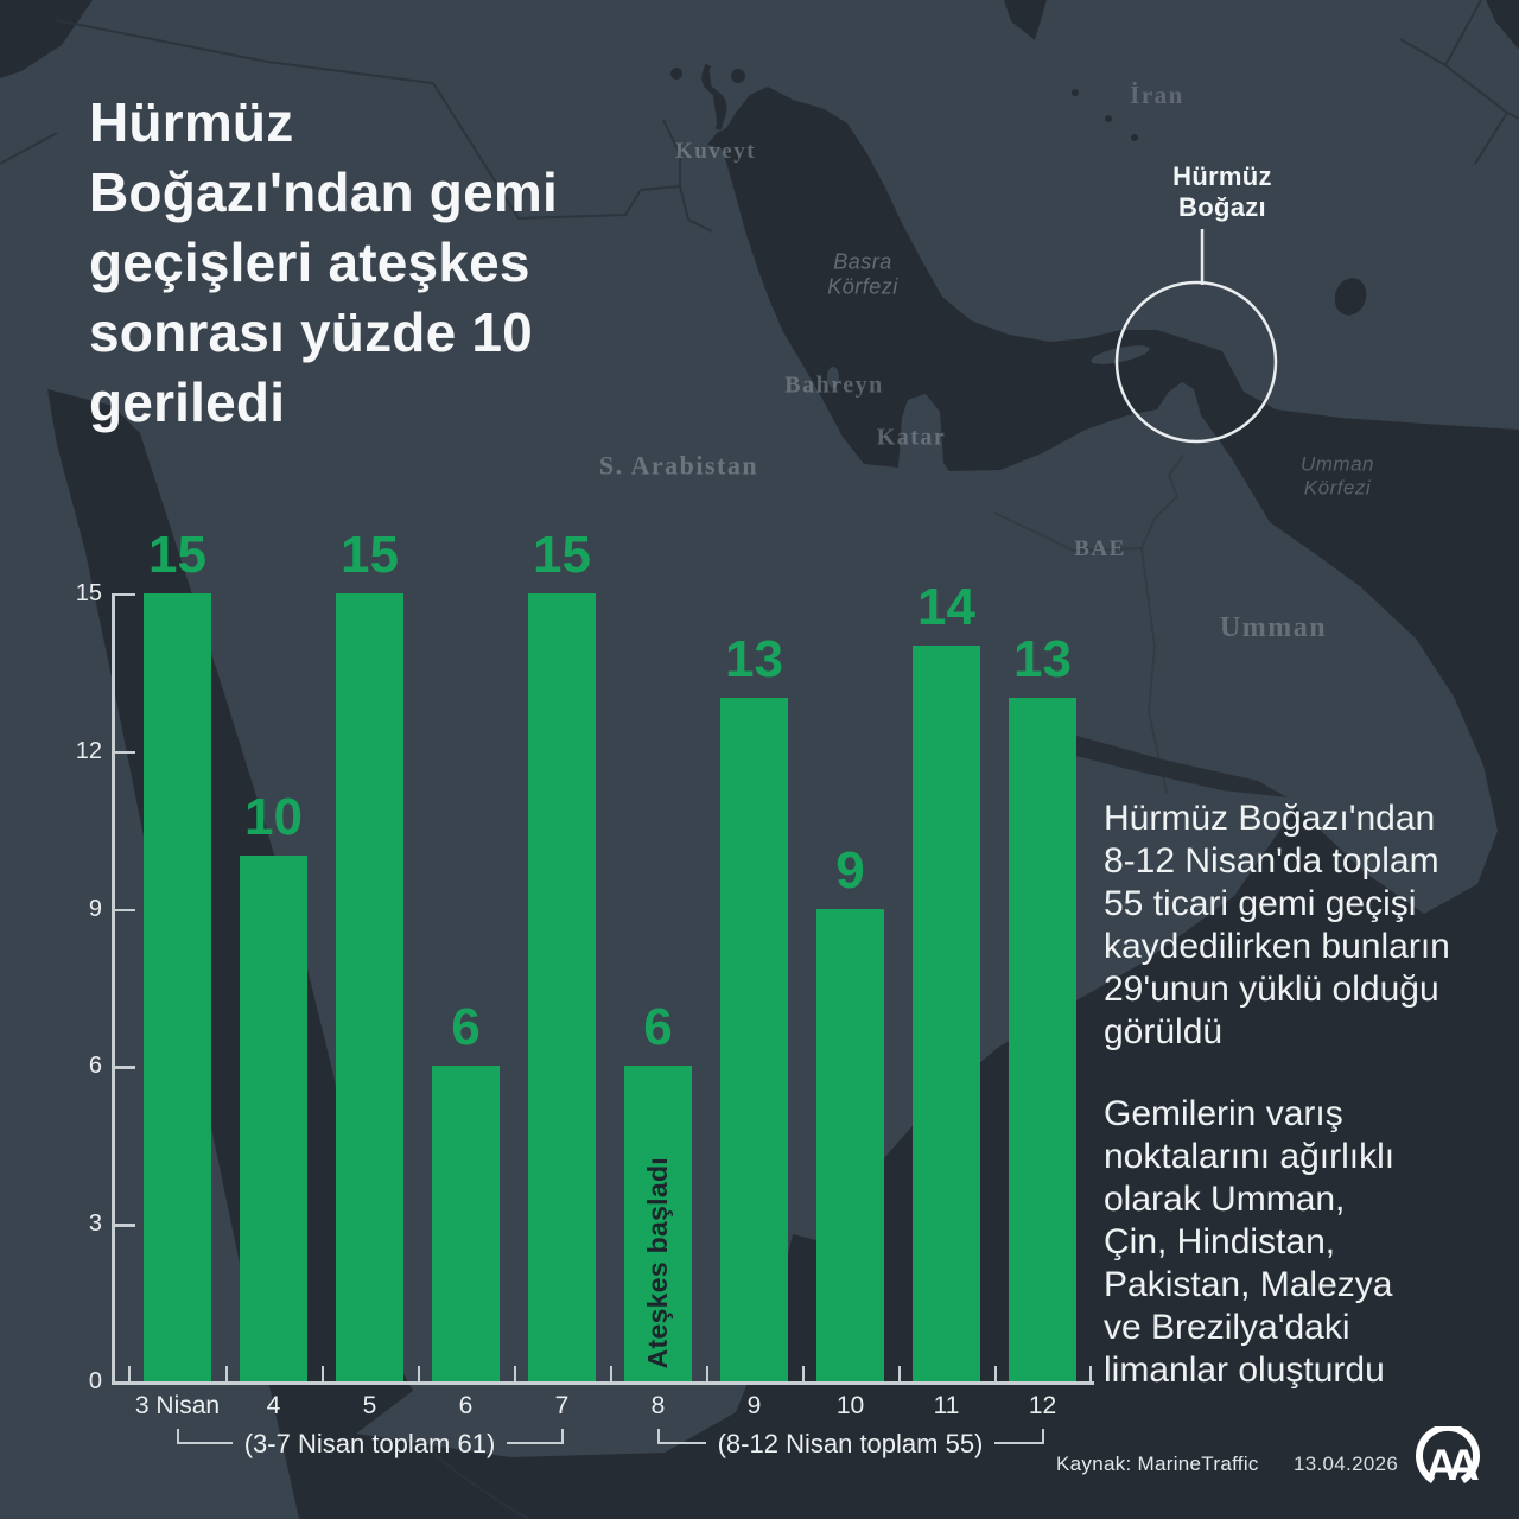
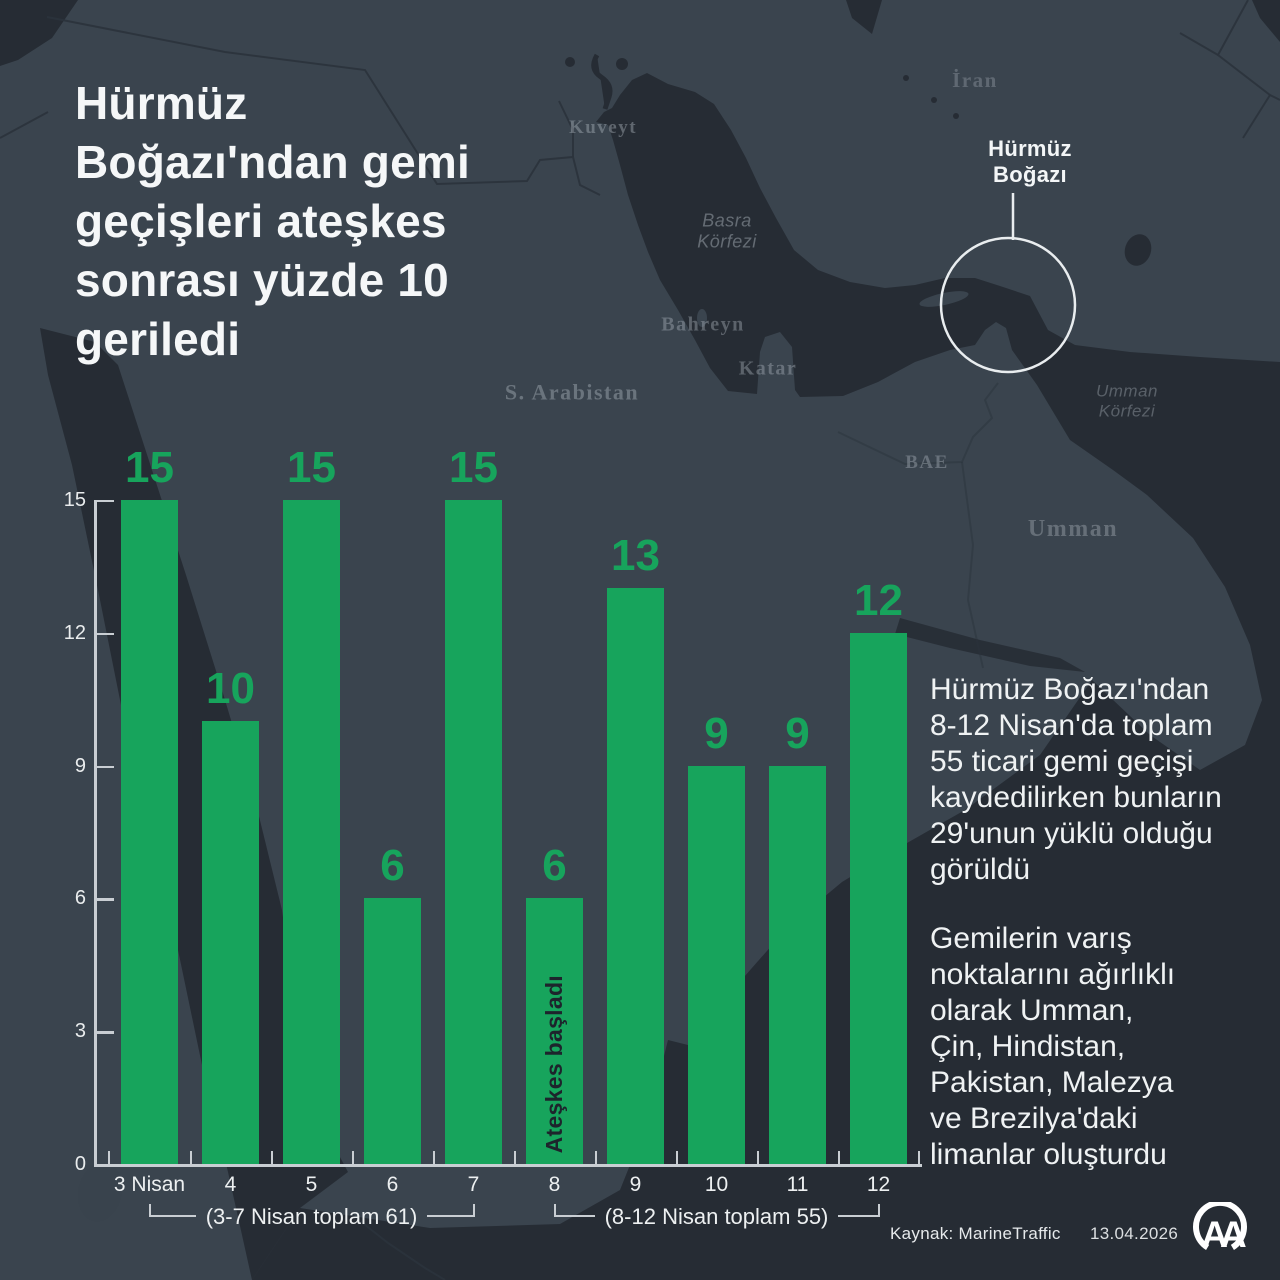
11: 14 -> 9
12: 13 -> 12
